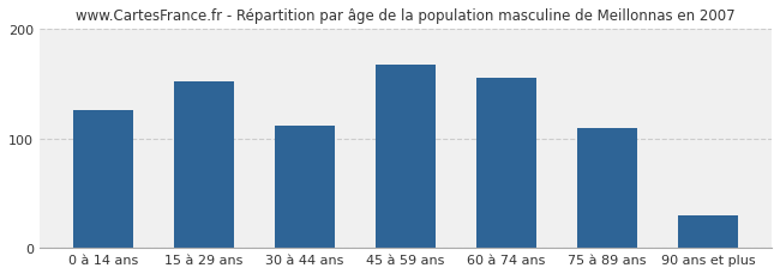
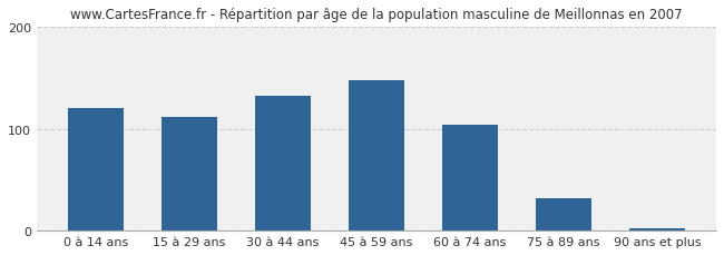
0 à 14 ans: 126 -> 120
15 à 29 ans: 152 -> 112
30 à 44 ans: 112 -> 133
45 à 59 ans: 168 -> 148
60 à 74 ans: 156 -> 104
75 à 89 ans: 110 -> 32
90 ans et plus: 30 -> 2
